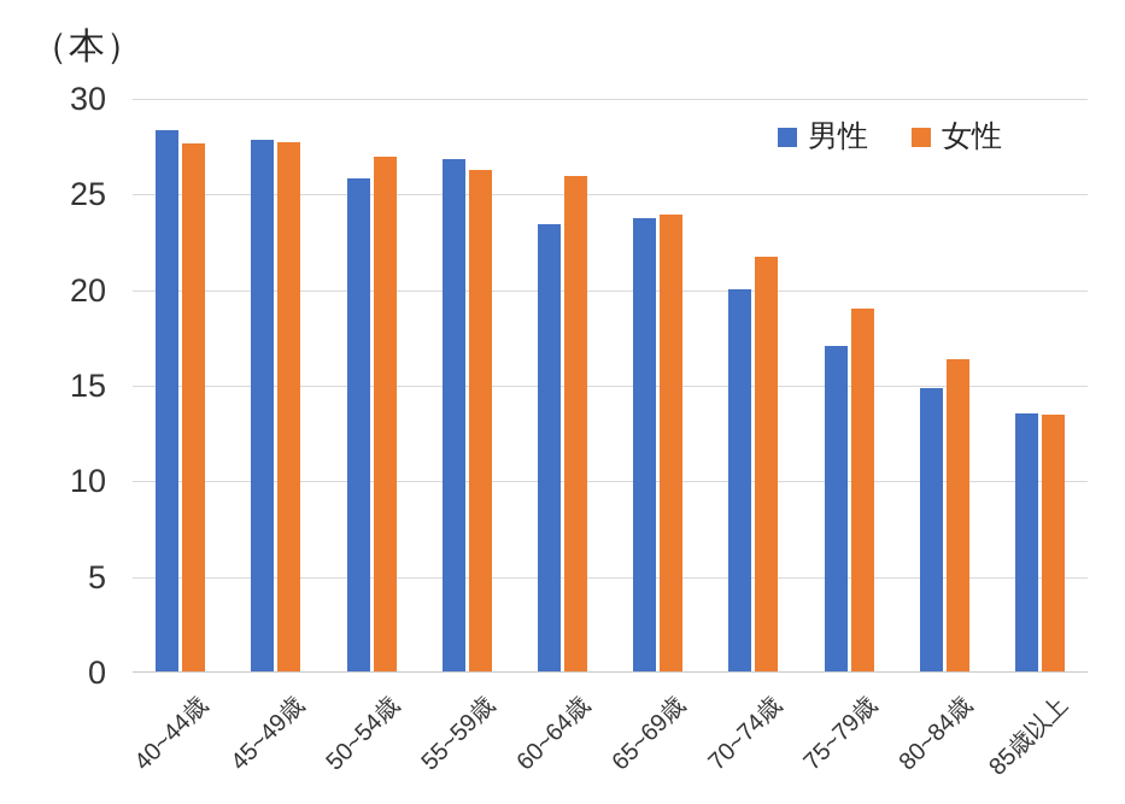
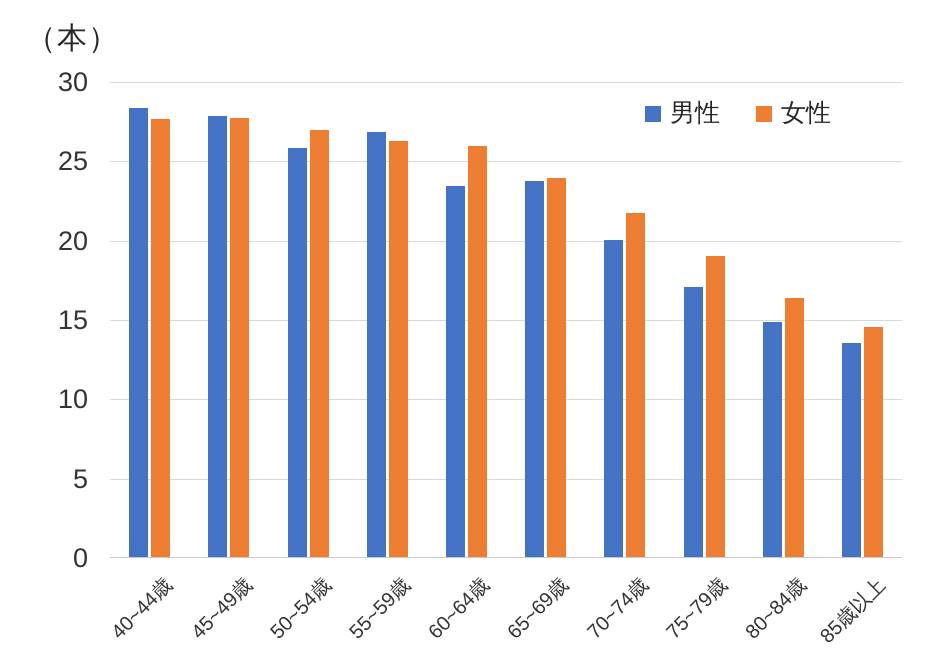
女性/85歳以上: 13.4 -> 14.5
